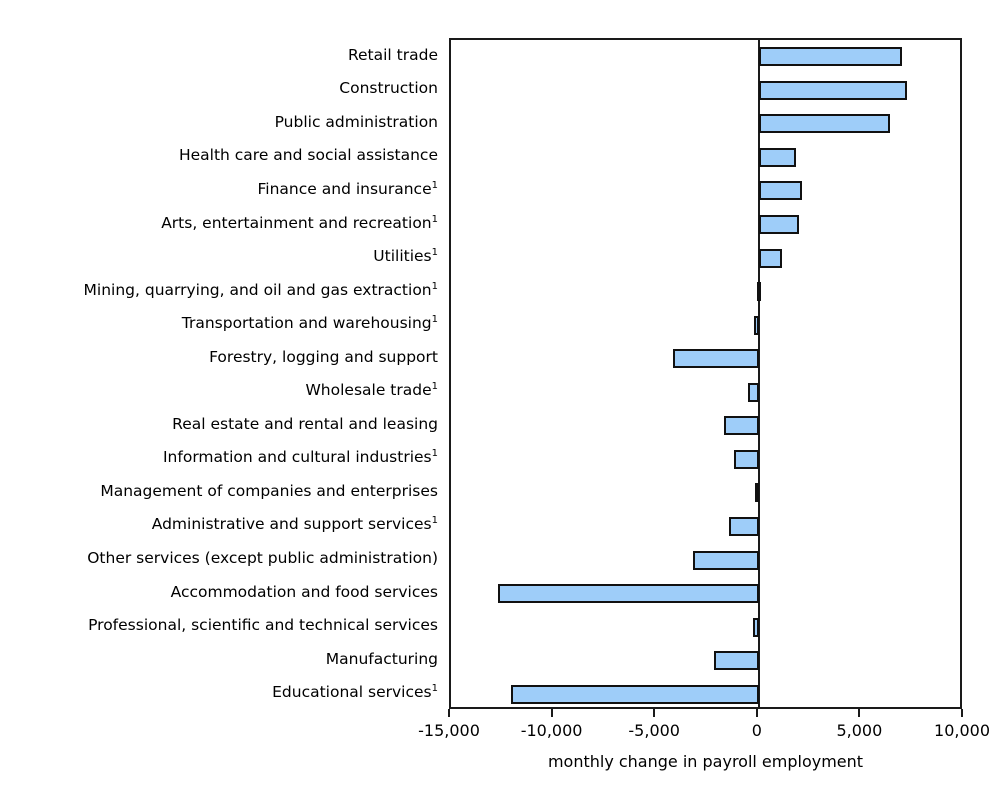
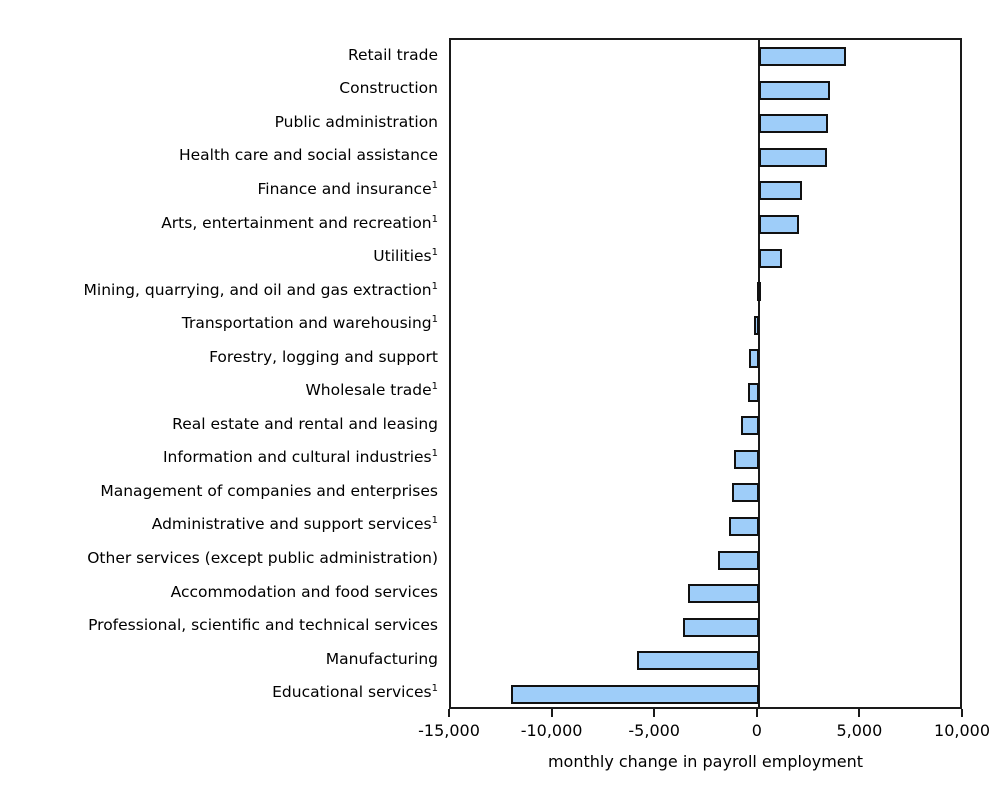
Retail trade: 7000 -> 4200
Construction: 7200 -> 3500
Public administration: 6400 -> 3400
Health care and social assistance: 1800 -> 3300
Forestry, logging and support: -4200 -> -500
Real estate and rental and leasing: -1700 -> -900
Management of companies and enterprises: -200 -> -1300
Other services (except public administration): -3200 -> -2000
Accommodation and food services: -12700 -> -3500
Professional, scientific and technical services: -300 -> -3700
Manufacturing: -2200 -> -6000
